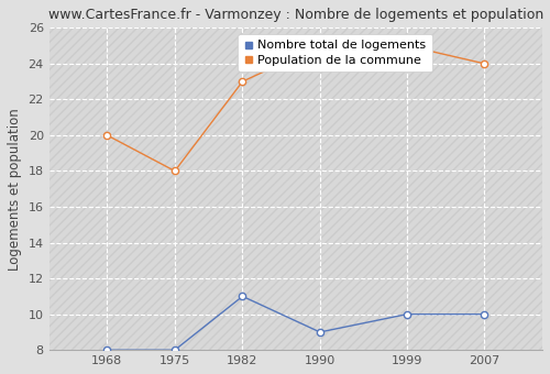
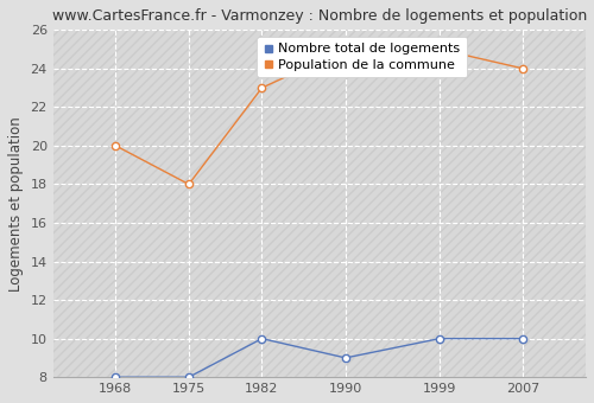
Nombre total de logements/1982: 11 -> 10
